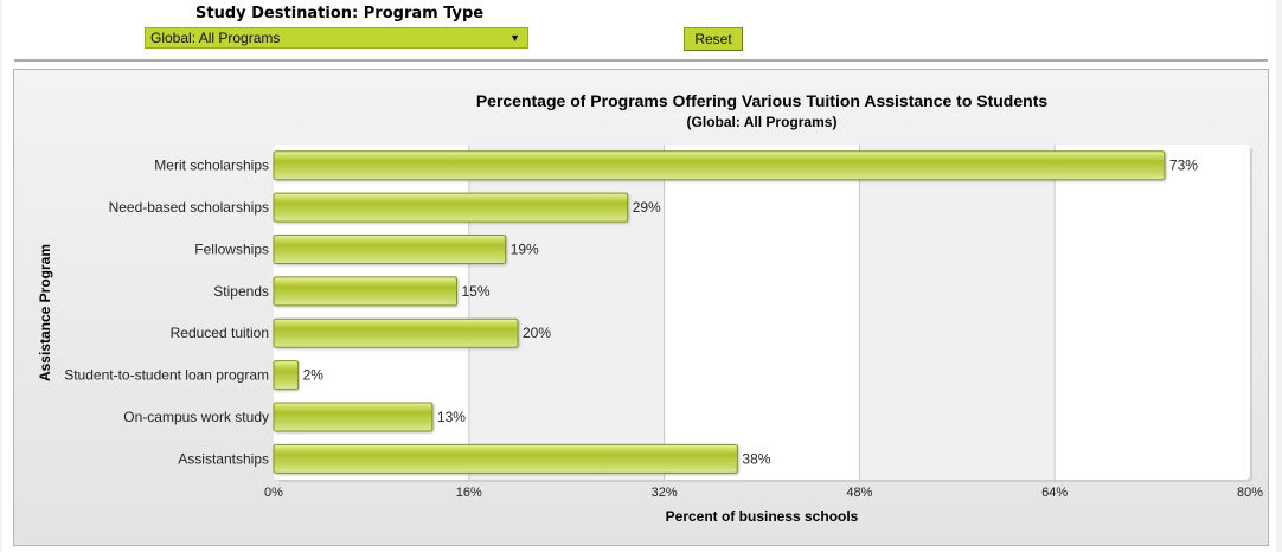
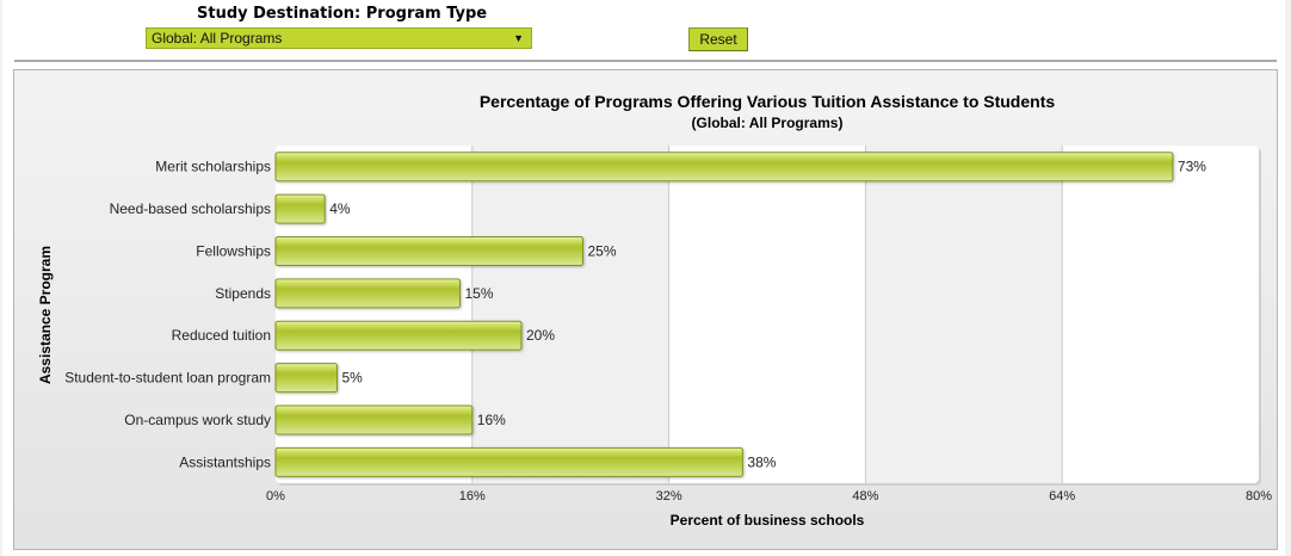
Need-based scholarships: 29% -> 4%
Fellowships: 19% -> 25%
Student-to-student loan program: 2% -> 5%
On-campus work study: 13% -> 16%
